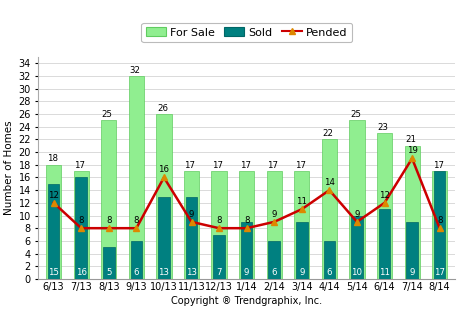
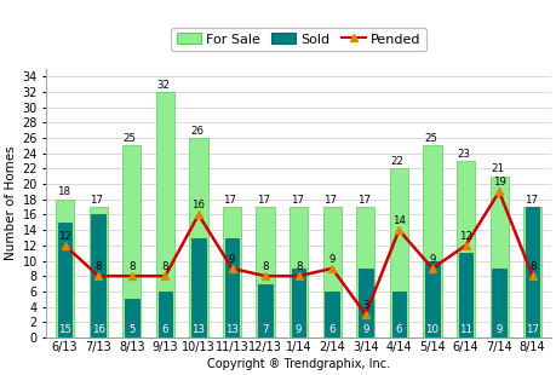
Pended/3/14: 11 -> 3
